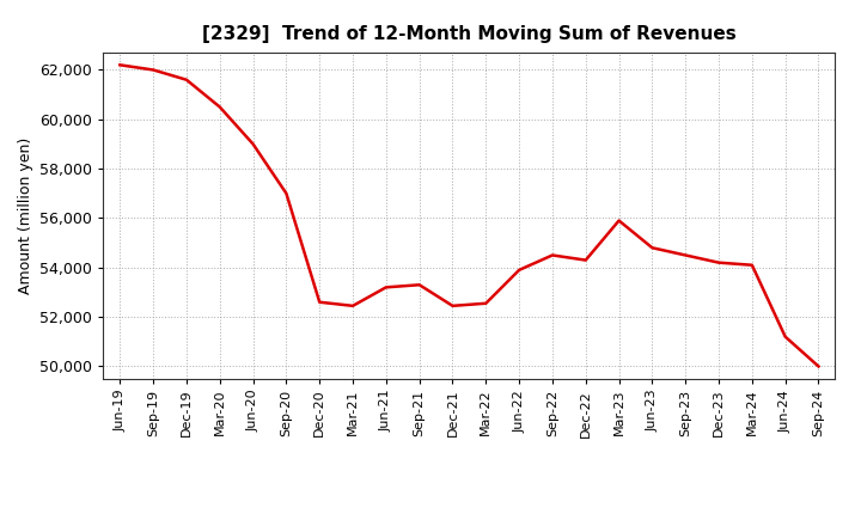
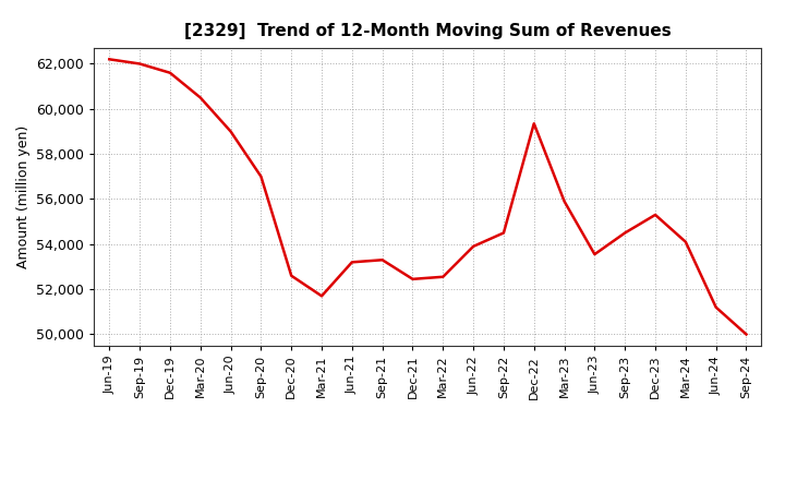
Mar-21: 52,450 -> 51,700
Dec-22: 54,300 -> 59,350
Jun-23: 54,800 -> 53,550
Dec-23: 54,200 -> 55,300
